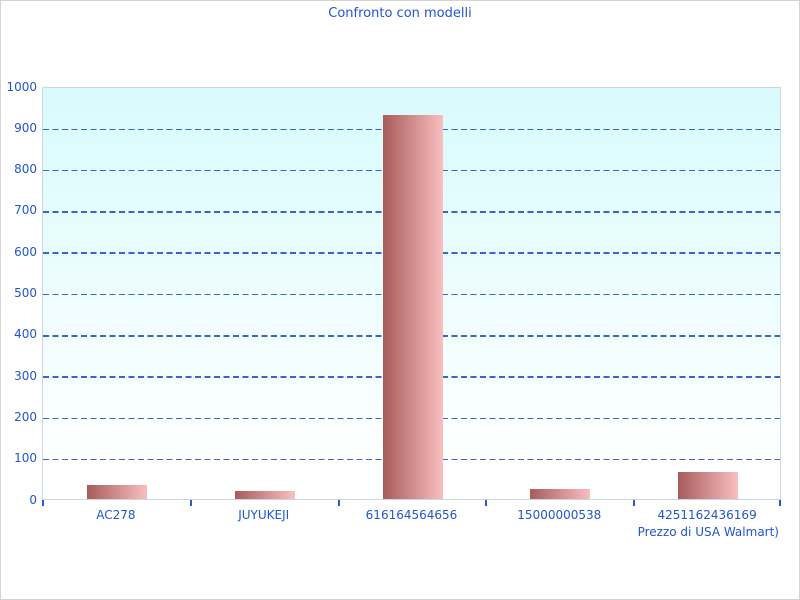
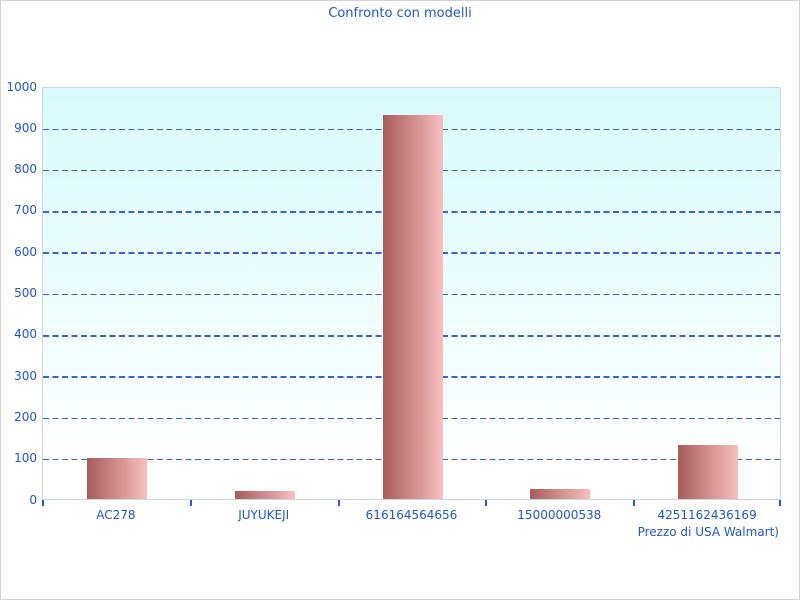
AC278: 40 -> 100
4251162436169: 60 -> 130
